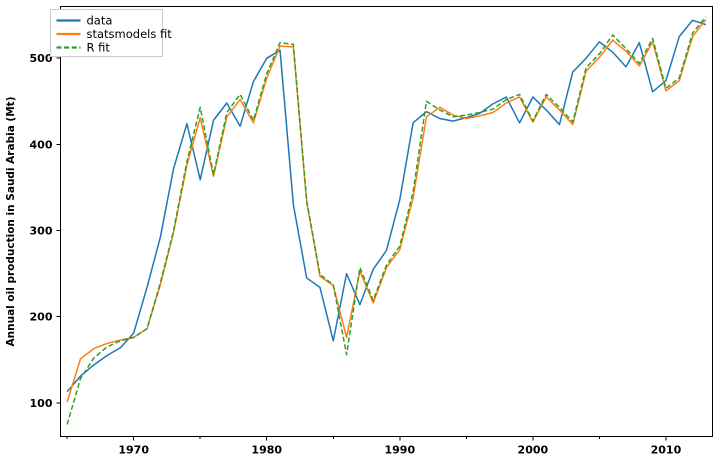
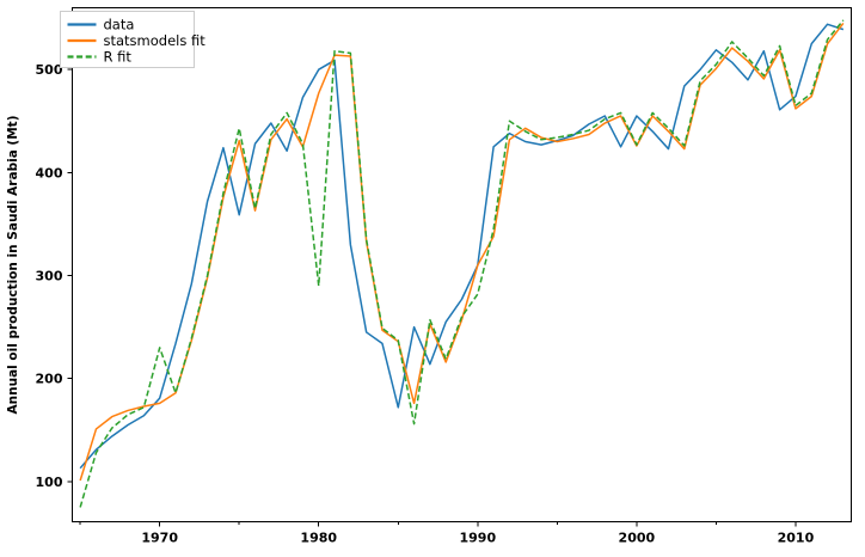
R fit/1970: 180 -> 230
R fit/1980: 480 -> 290
data/1990: 340 -> 310
statsmodels fit/1990: 280 -> 310
